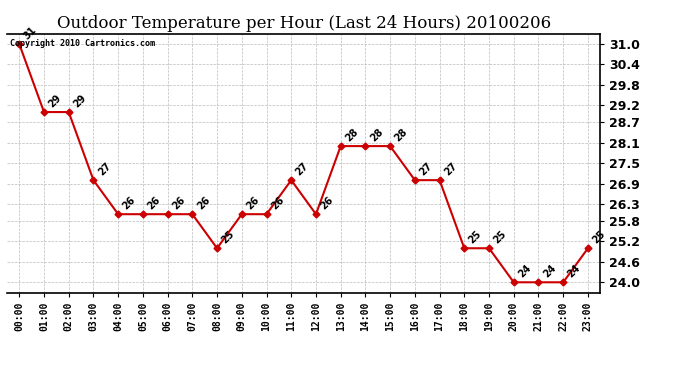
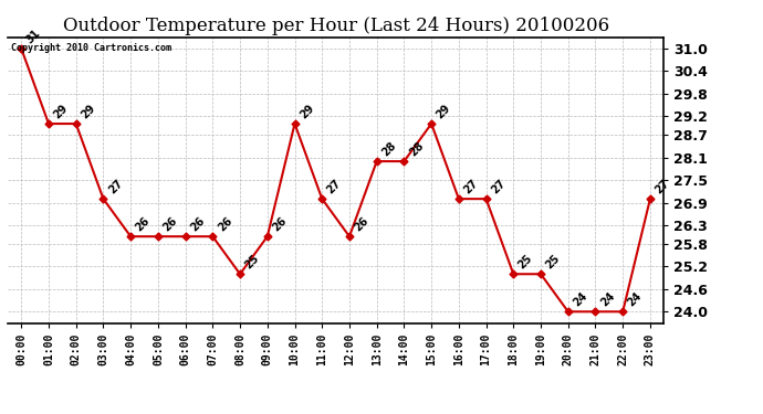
10:00: 26 -> 29
15:00: 28 -> 29
23:00: 25 -> 27
